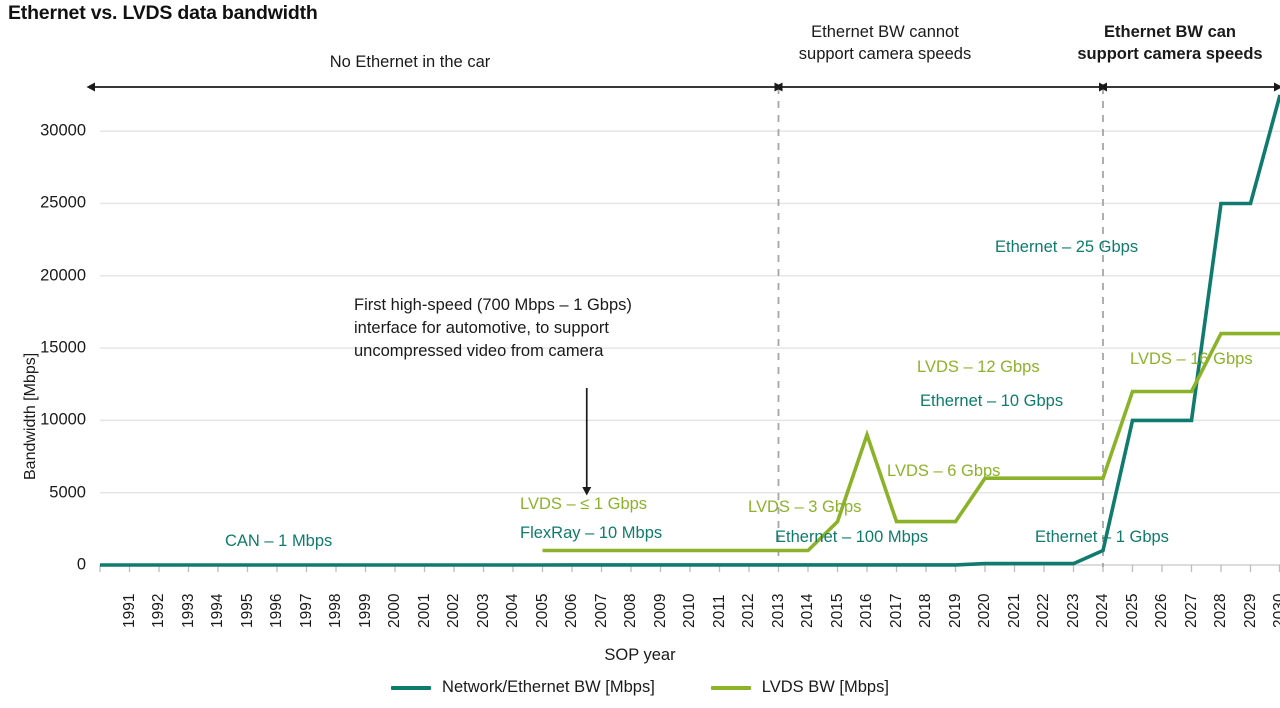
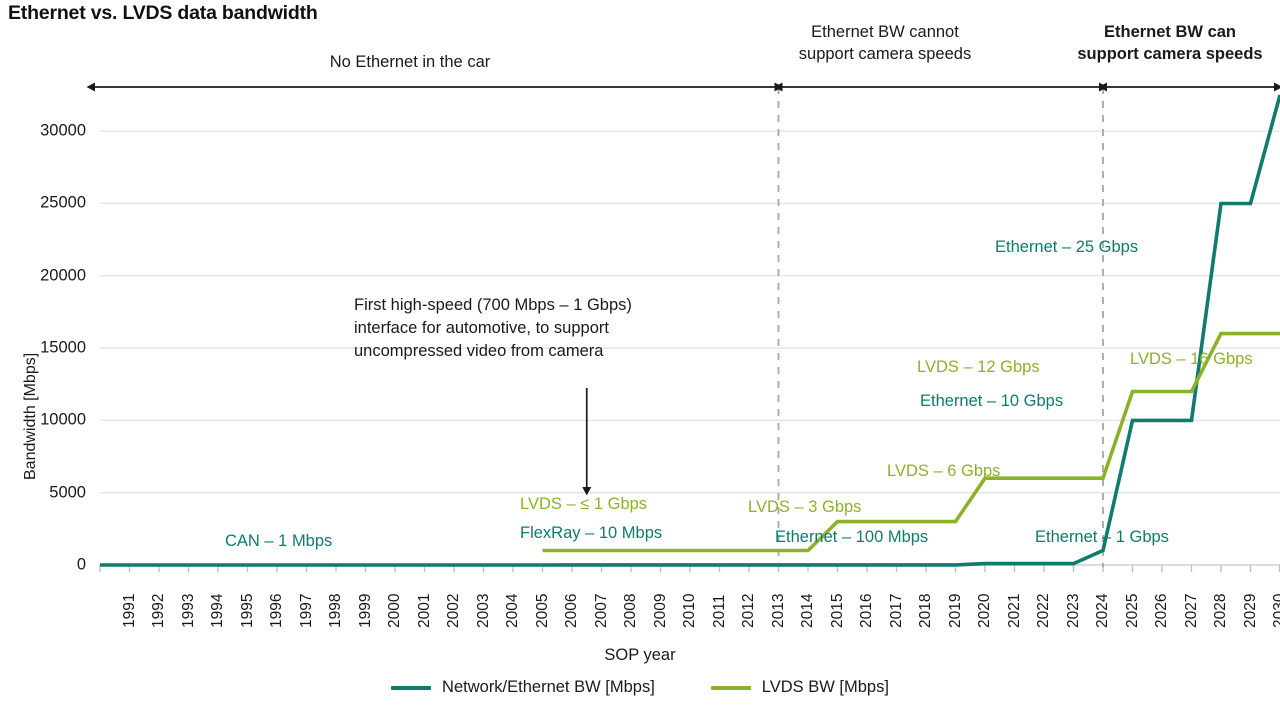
LVDS BW [Mbps]/2016: 9000 -> 3000
